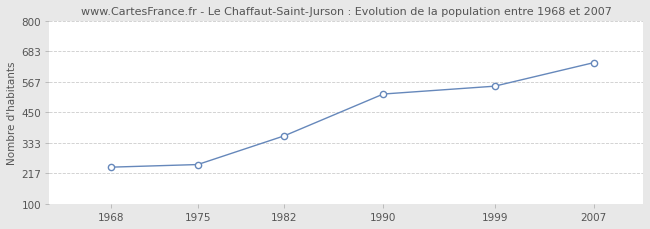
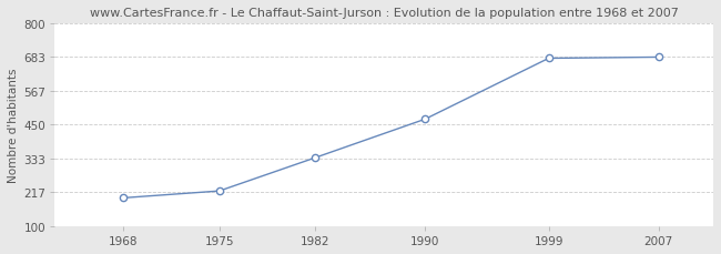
1968: 240 -> 197
1975: 250 -> 221
1982: 360 -> 336
1990: 520 -> 469
1999: 550 -> 679
2007: 640 -> 683
